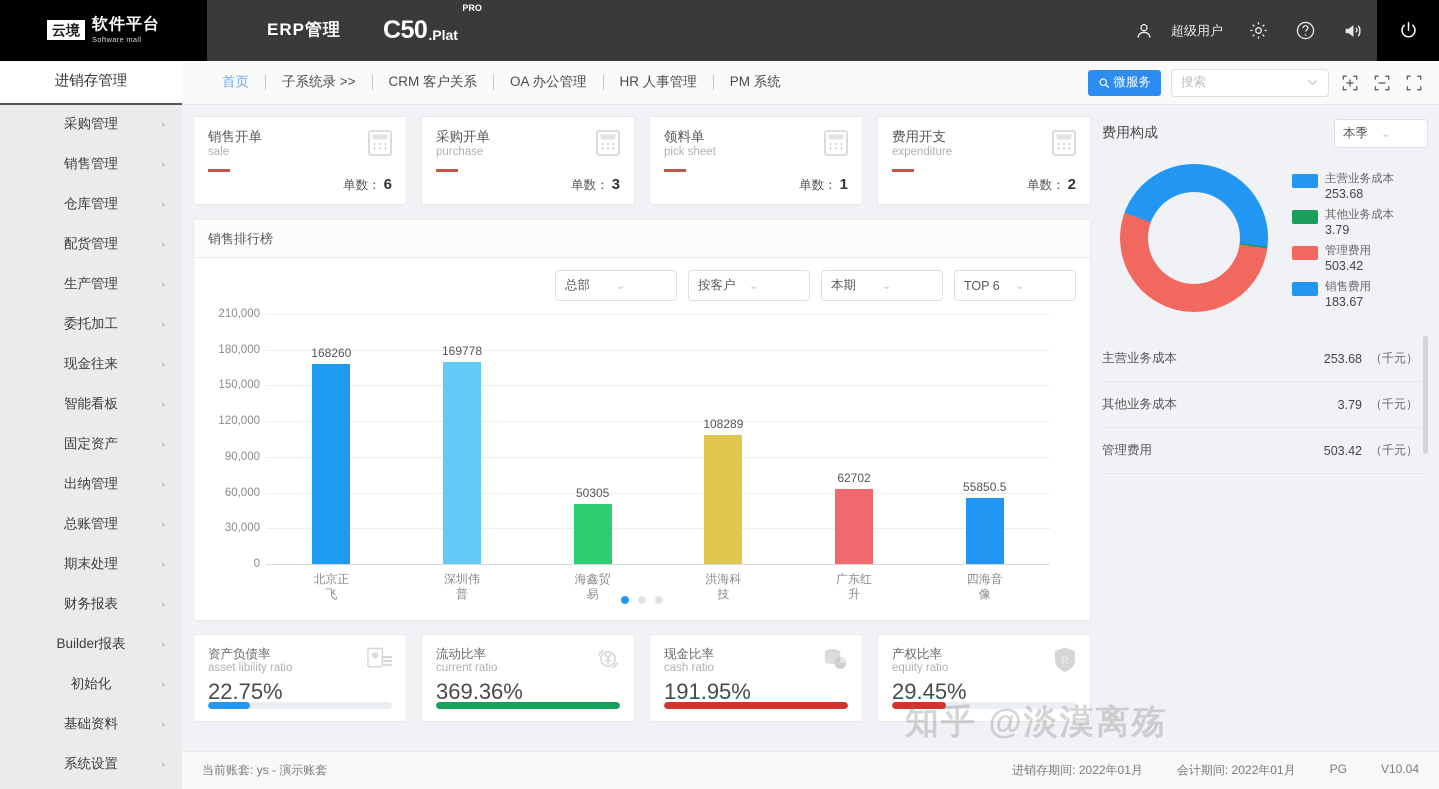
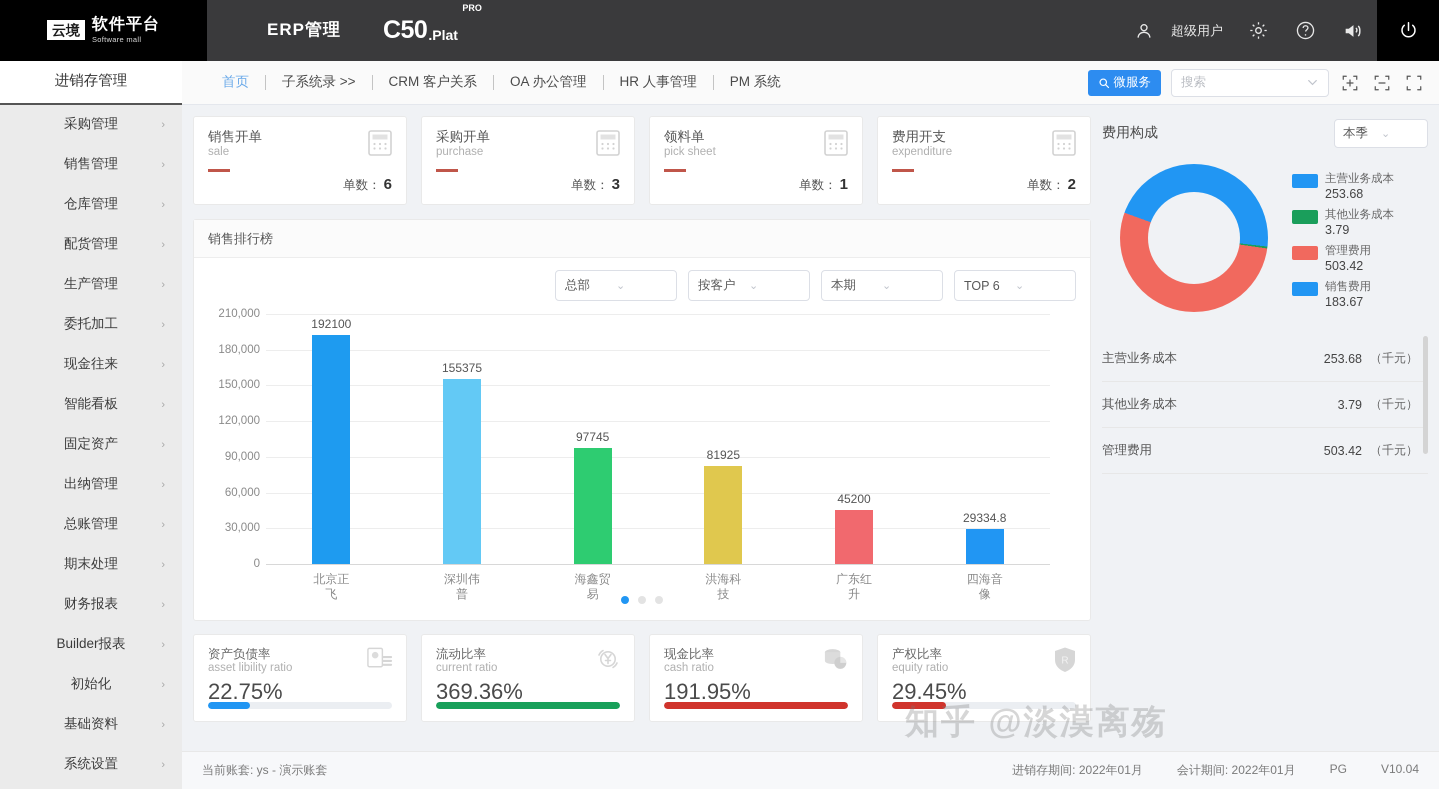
北京正飞: 168260 -> 192100
深圳伟普: 169778 -> 155375
海鑫贸易: 50305 -> 97745
洪海科技: 108289 -> 81925
广东红升: 62702 -> 45200
四海音像: 55850.5 -> 29334.8
